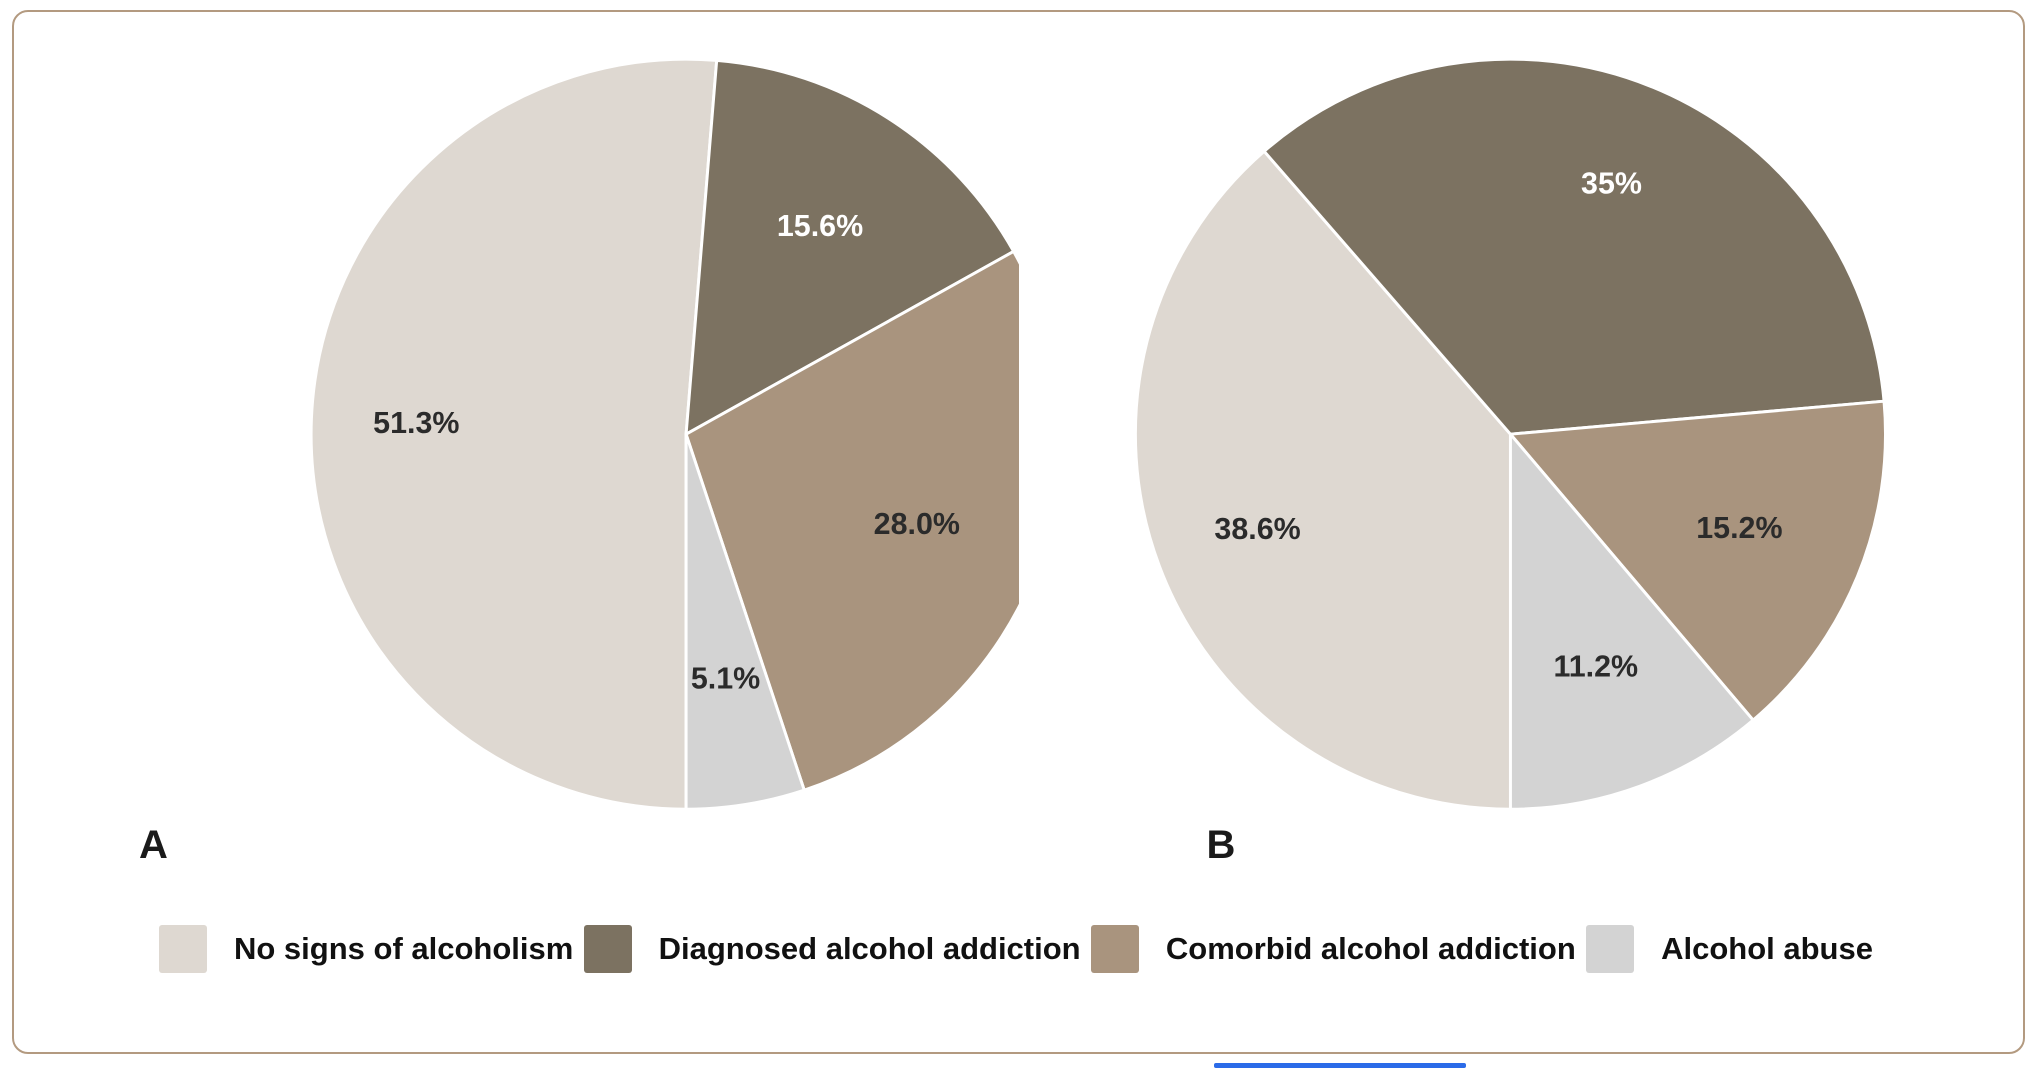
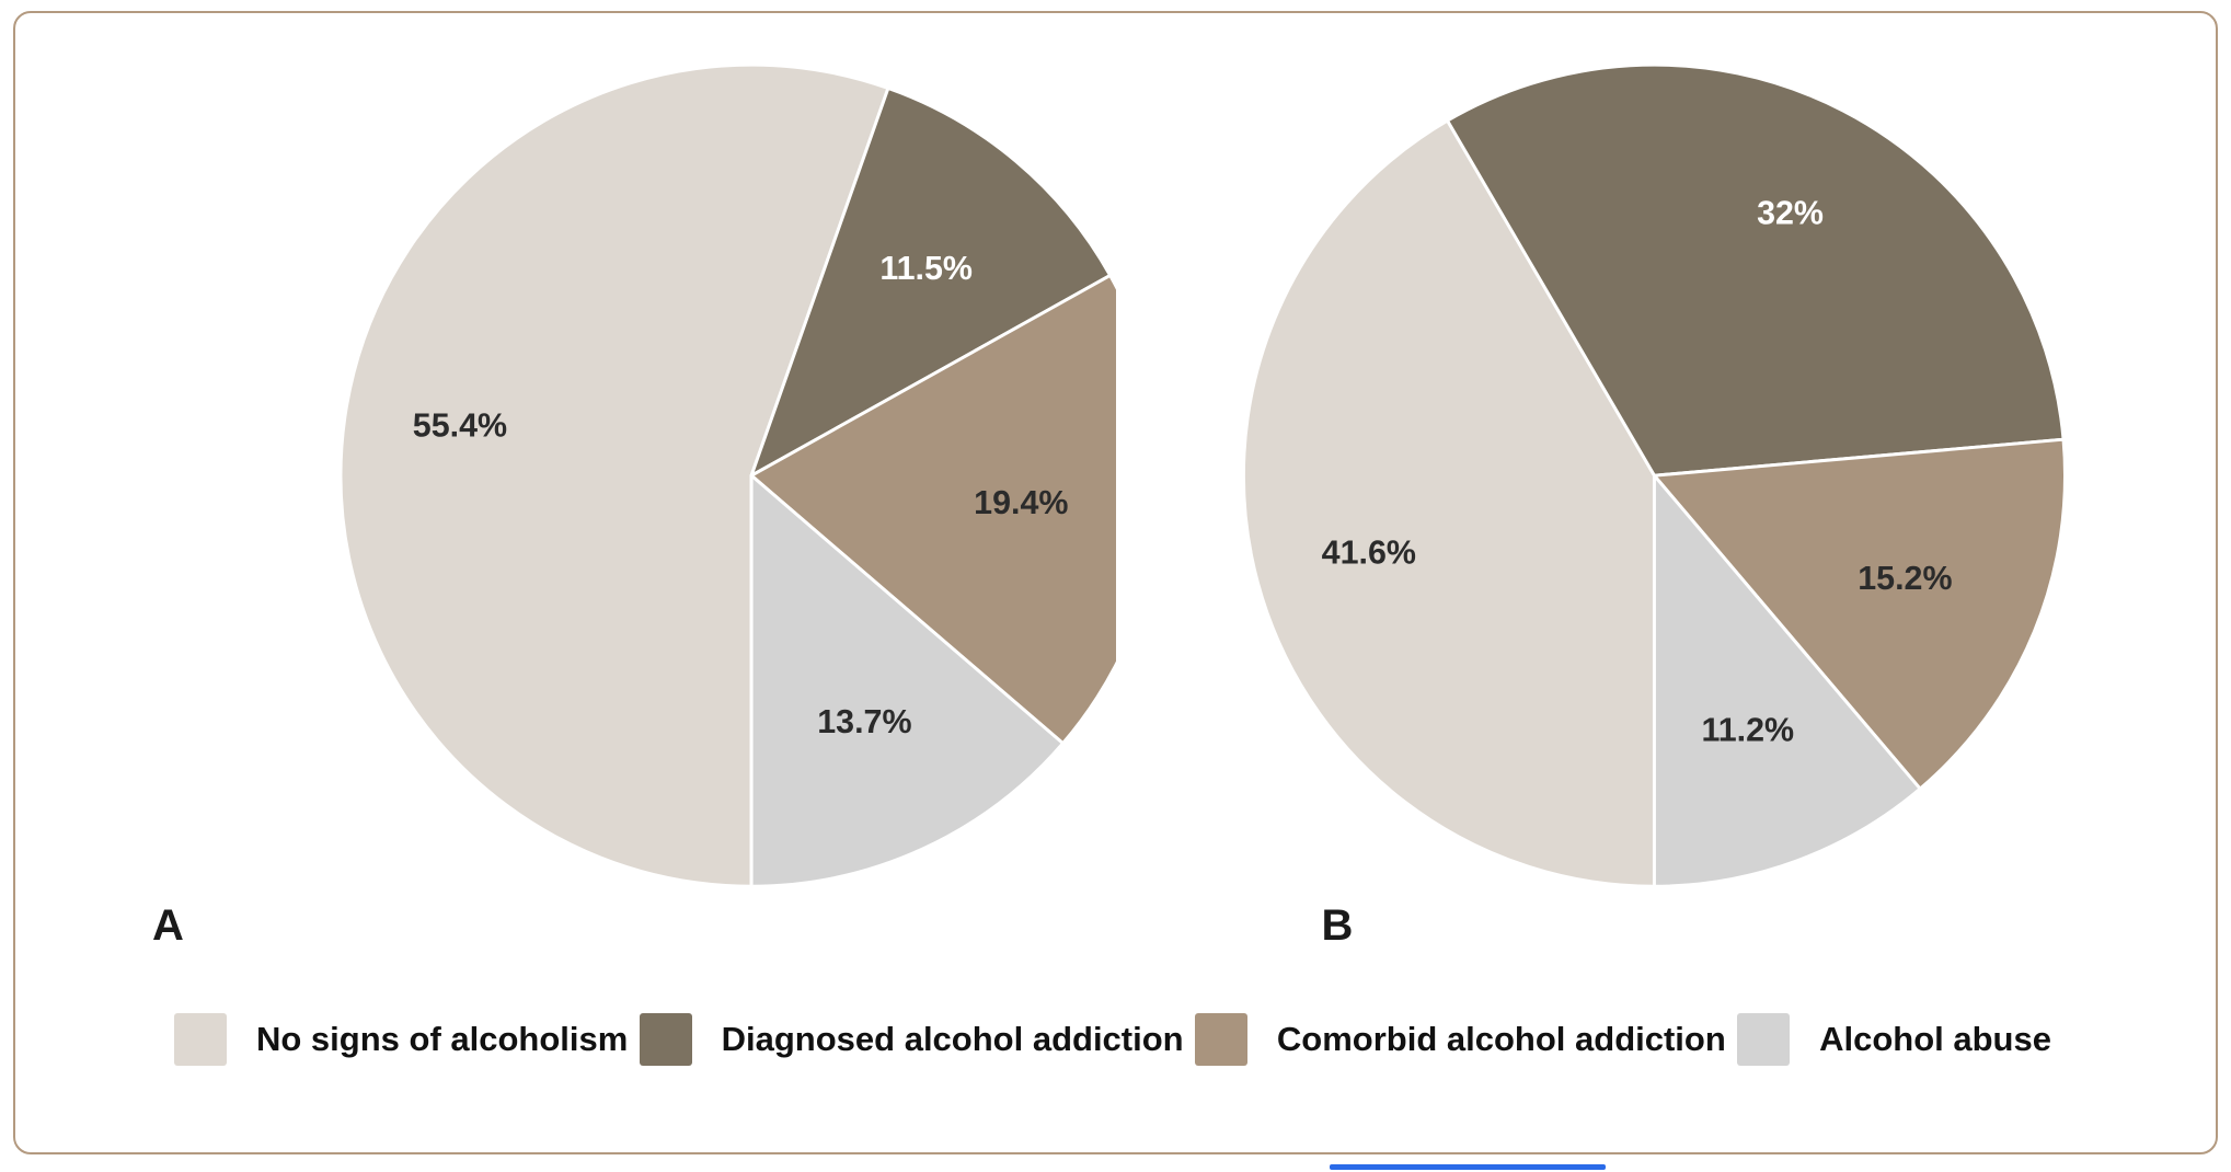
A/No signs of alcoholism: 51.3% -> 55.4%
A/Diagnosed alcohol addiction: 15.6% -> 11.5%
A/Comorbid alcohol addiction: 28.0% -> 19.4%
A/Alcohol abuse: 5.1% -> 13.7%
B/No signs of alcoholism: 38.6% -> 41.6%
B/Diagnosed alcohol addiction: 35% -> 32%
